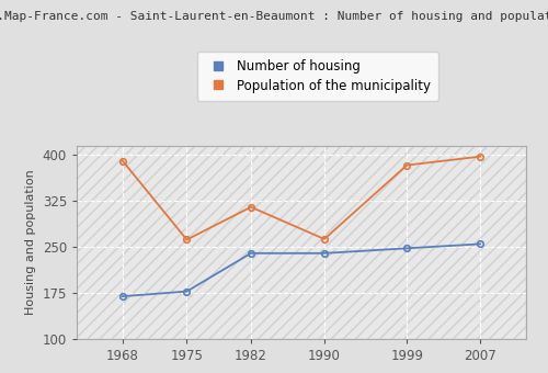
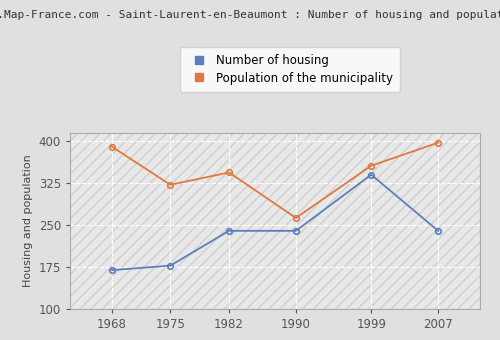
Population of the municipality/1975: 262 -> 322
Population of the municipality/1982: 315 -> 344
Number of housing/1999: 248 -> 340
Population of the municipality/1999: 383 -> 356
Number of housing/2007: 255 -> 240
